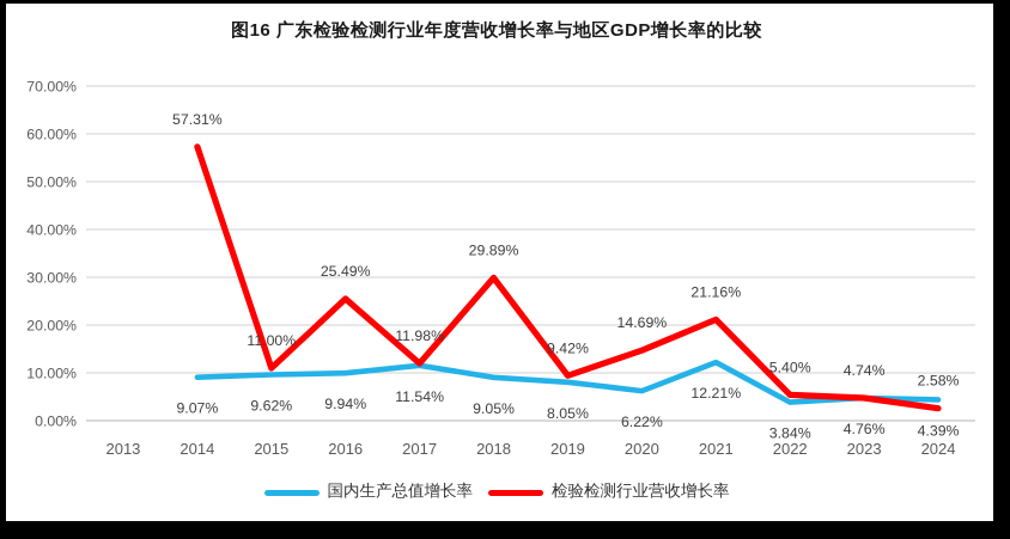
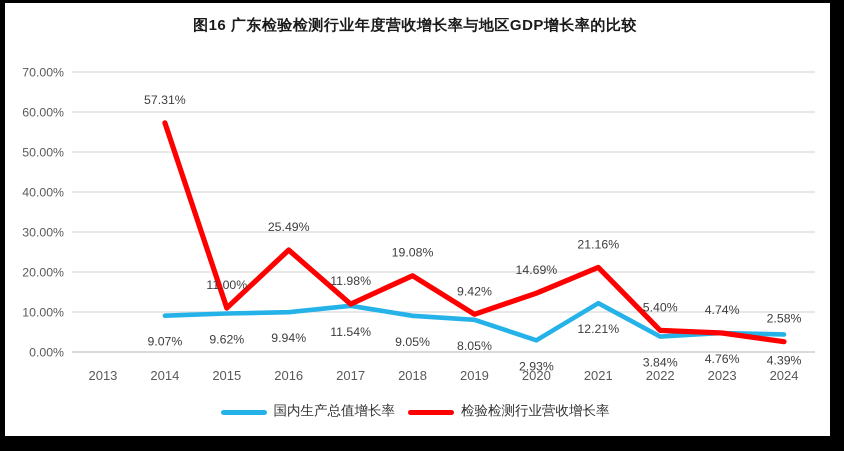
检验检测行业营收增长率/2018: 29.89% -> 19.08%
国内生产总值增长率/2020: 6.22% -> 2.93%
